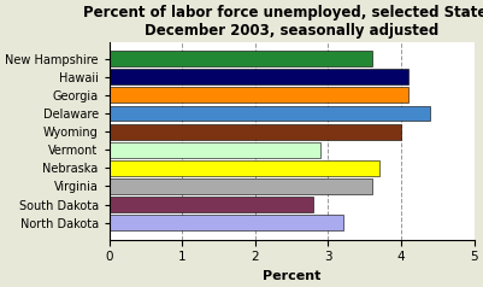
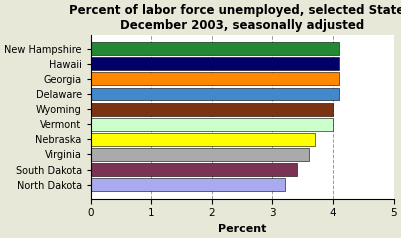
New Hampshire: 3.6 -> 4.1
Delaware: 4.4 -> 4.1
Vermont: 2.9 -> 4.0
South Dakota: 2.8 -> 3.4
